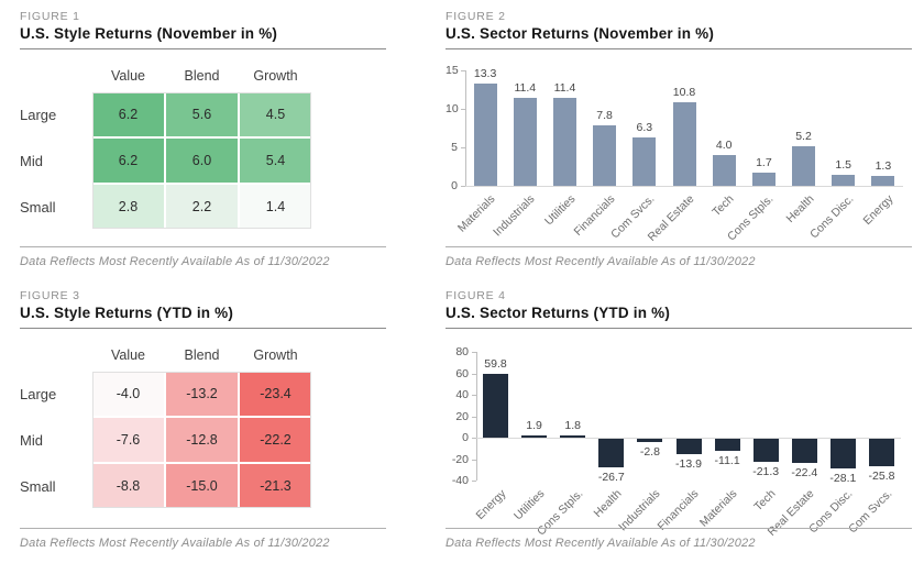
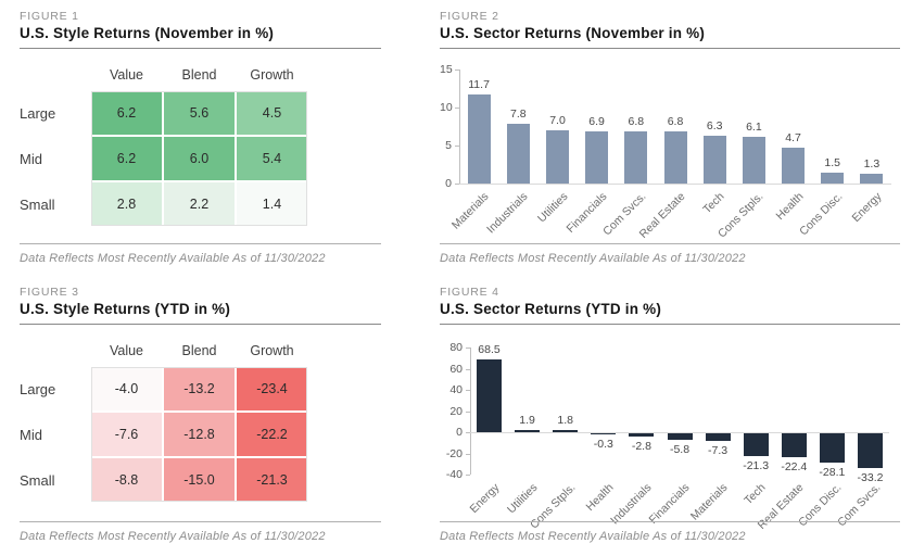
U.S. Sector Returns (November in %)/Materials: 13.3 -> 11.7
U.S. Sector Returns (November in %)/Industrials: 11.4 -> 7.8
U.S. Sector Returns (November in %)/Utilities: 11.4 -> 7.0
U.S. Sector Returns (November in %)/Financials: 7.8 -> 6.9
U.S. Sector Returns (November in %)/Com Svcs.: 6.3 -> 6.8
U.S. Sector Returns (November in %)/Real Estate: 10.8 -> 6.8
U.S. Sector Returns (November in %)/Tech: 4.0 -> 6.3
U.S. Sector Returns (November in %)/Cons Stpls.: 1.7 -> 6.1
U.S. Sector Returns (November in %)/Health: 5.2 -> 4.7
U.S. Sector Returns (YTD in %)/Energy: 59.8 -> 68.5
U.S. Sector Returns (YTD in %)/Health: -26.7 -> -0.3
U.S. Sector Returns (YTD in %)/Financials: -13.9 -> -5.8
U.S. Sector Returns (YTD in %)/Materials: -11.1 -> -7.3
U.S. Sector Returns (YTD in %)/Com Svcs.: -25.8 -> -33.2
